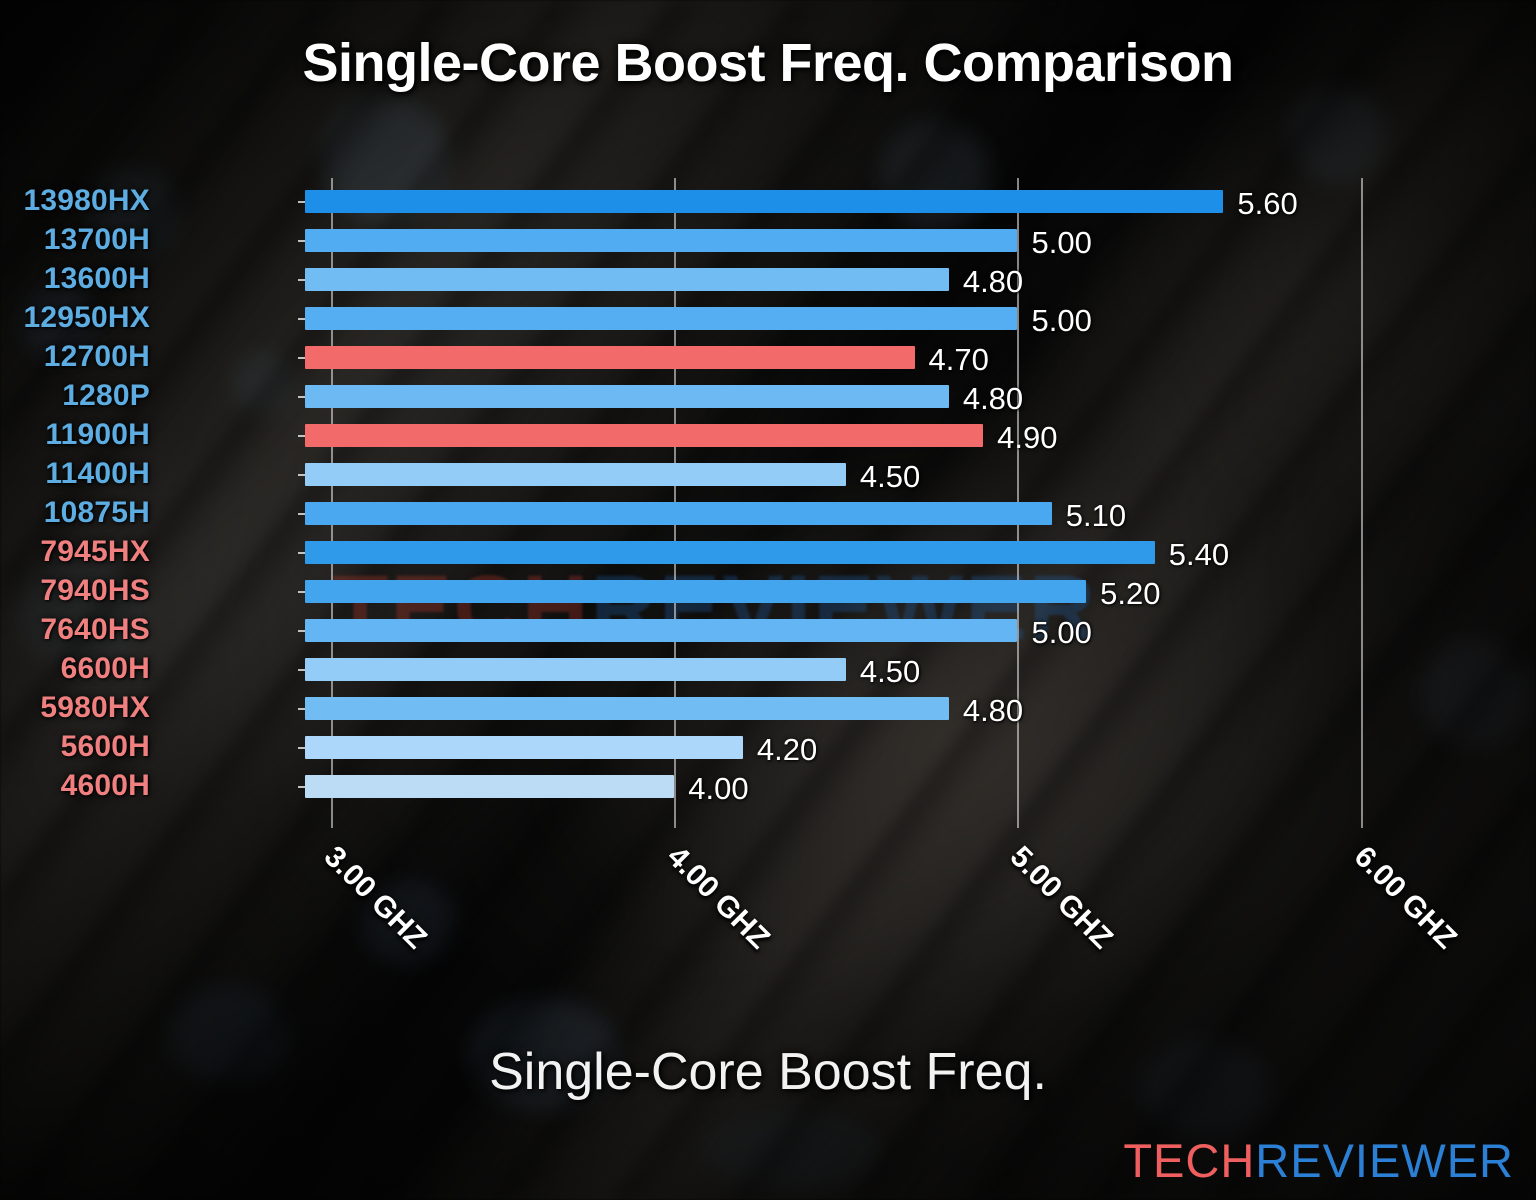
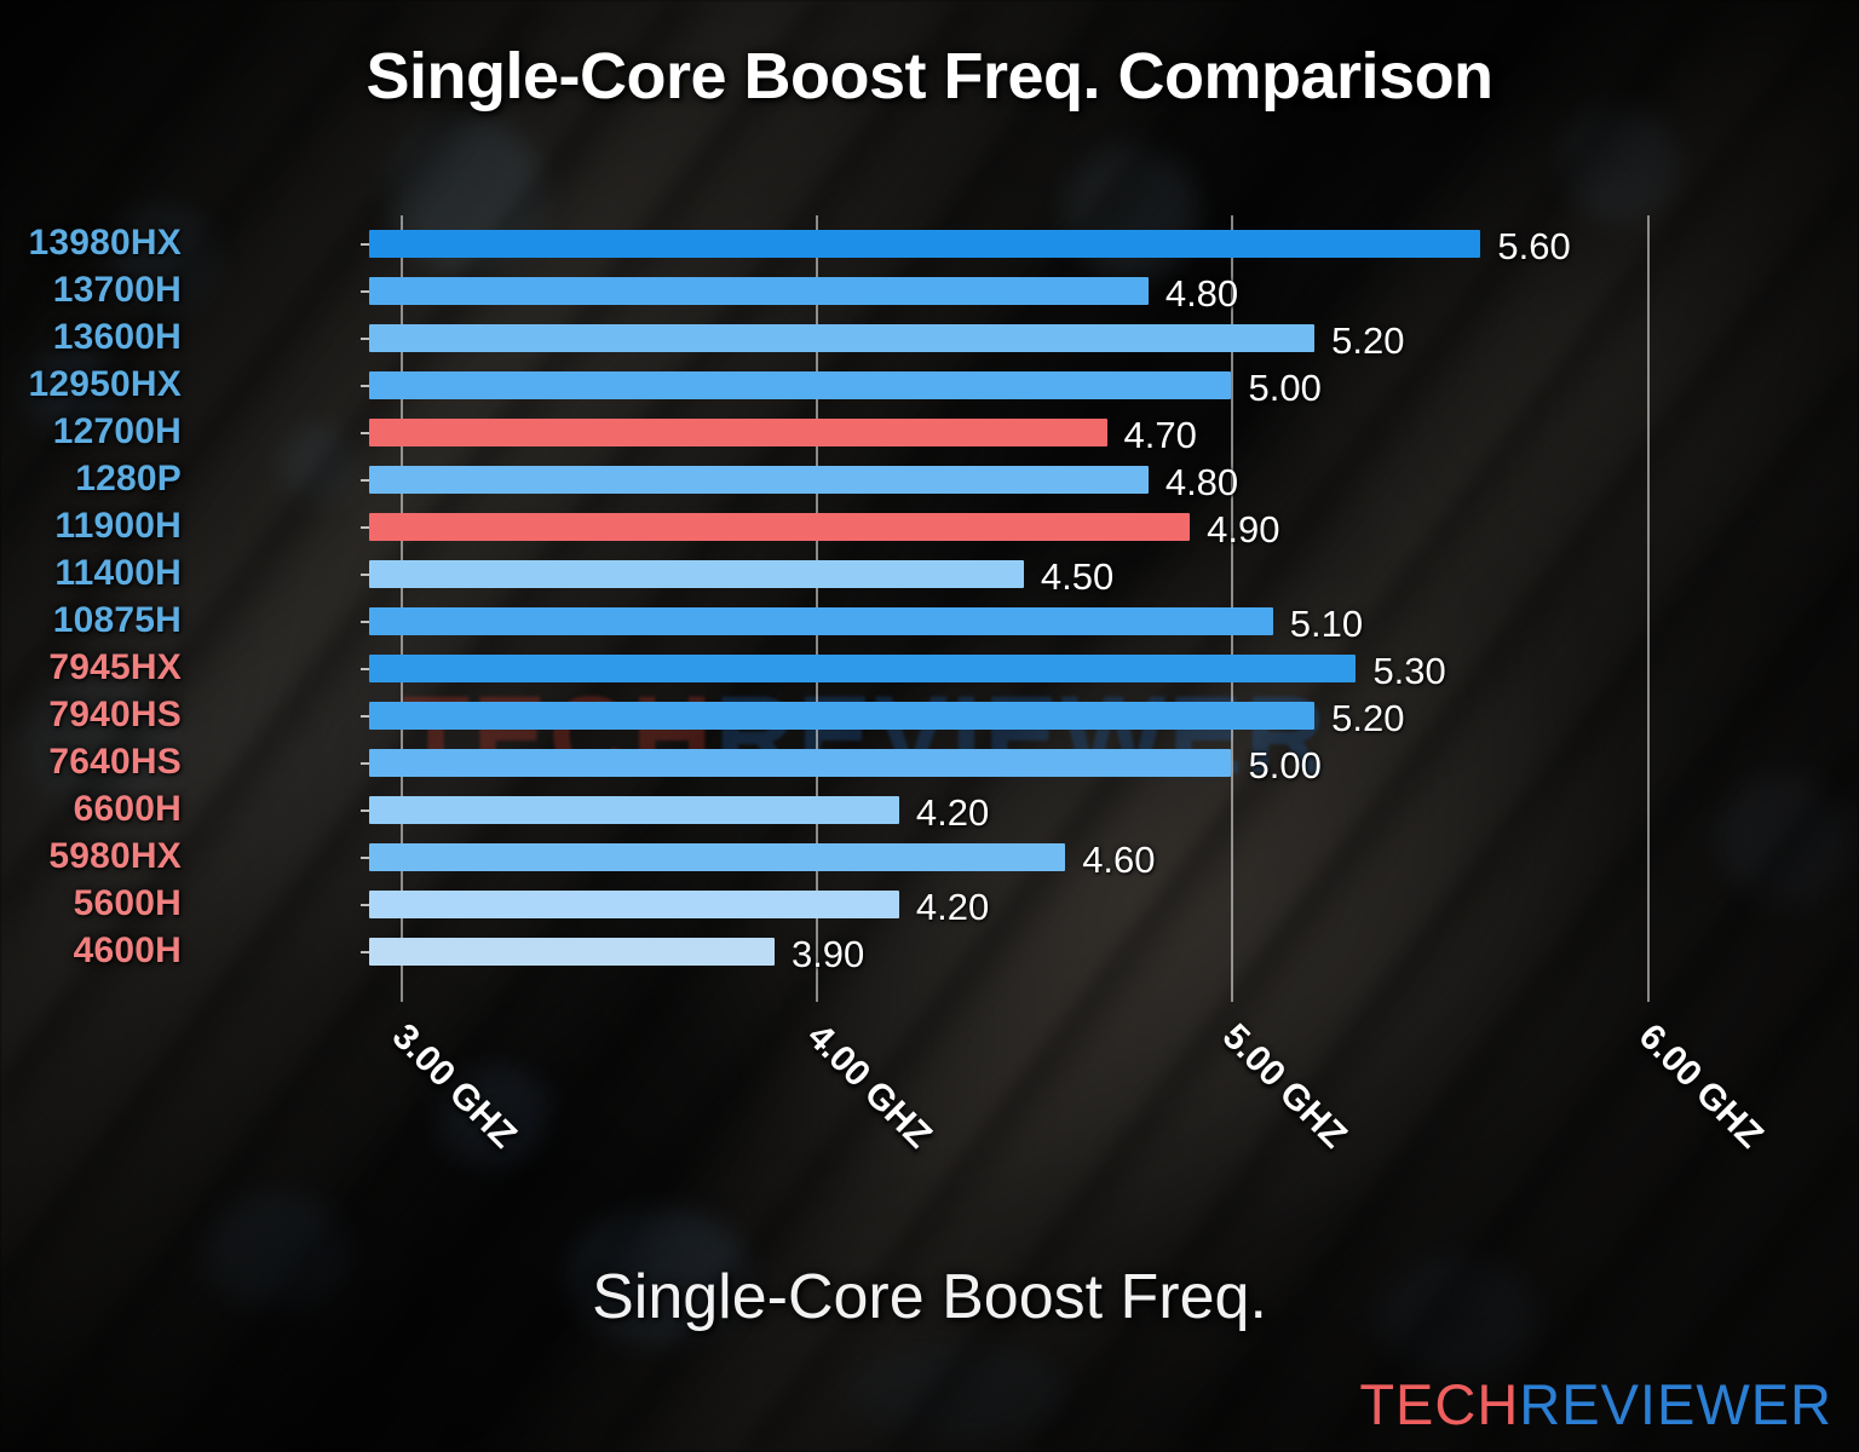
13700H: 5.00 -> 4.80
13600H: 4.80 -> 5.20
7945HX: 5.40 -> 5.30
6600H: 4.50 -> 4.20
5980HX: 4.80 -> 4.60
4600H: 4.00 -> 3.90
